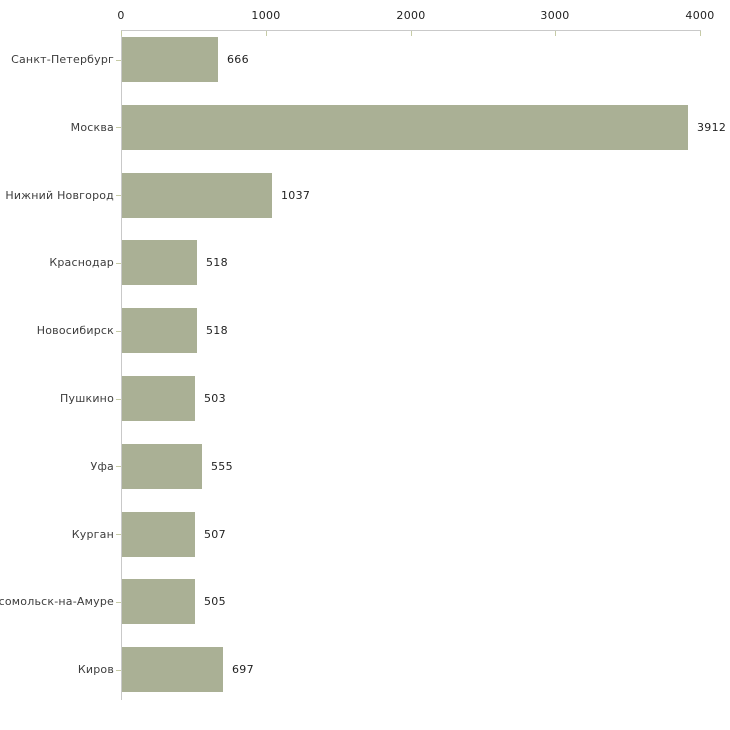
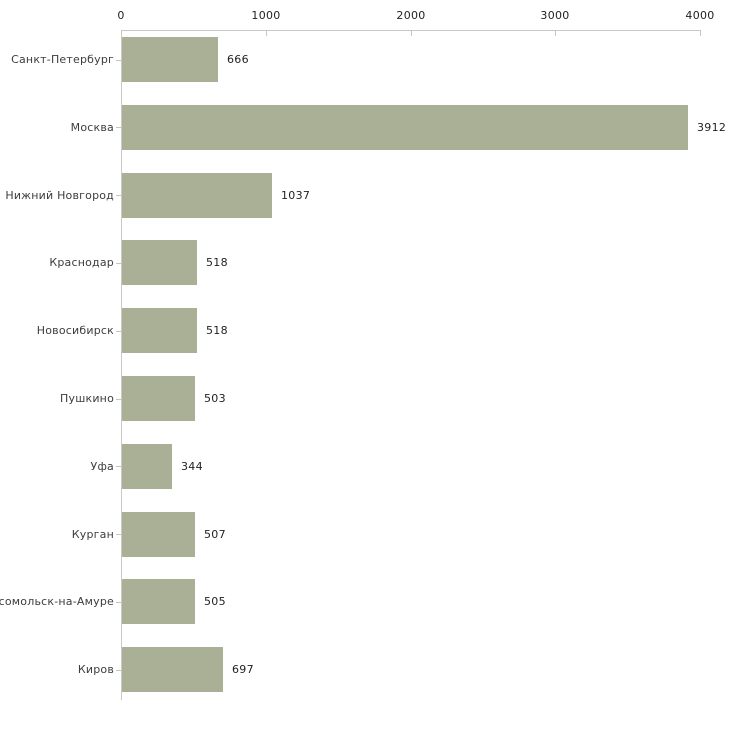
Уфа: 555 -> 344
